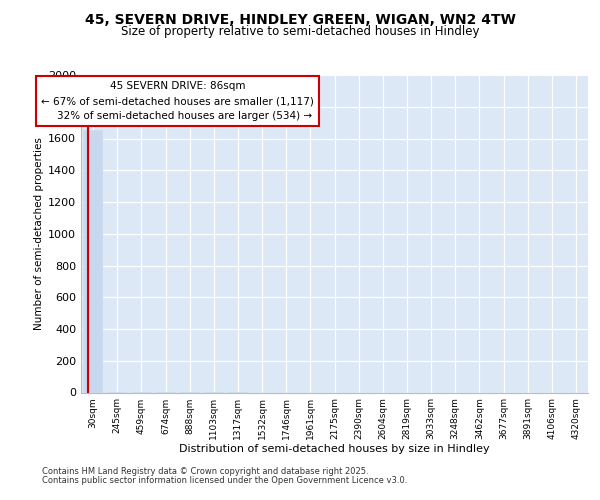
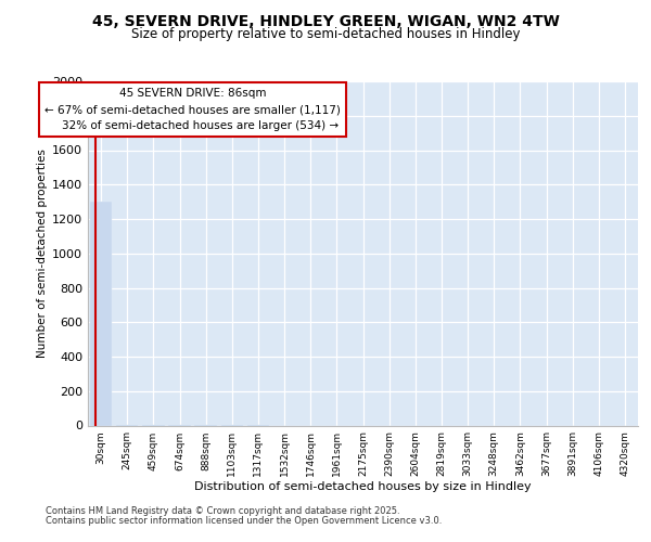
30sqm: 1650 -> 1300
